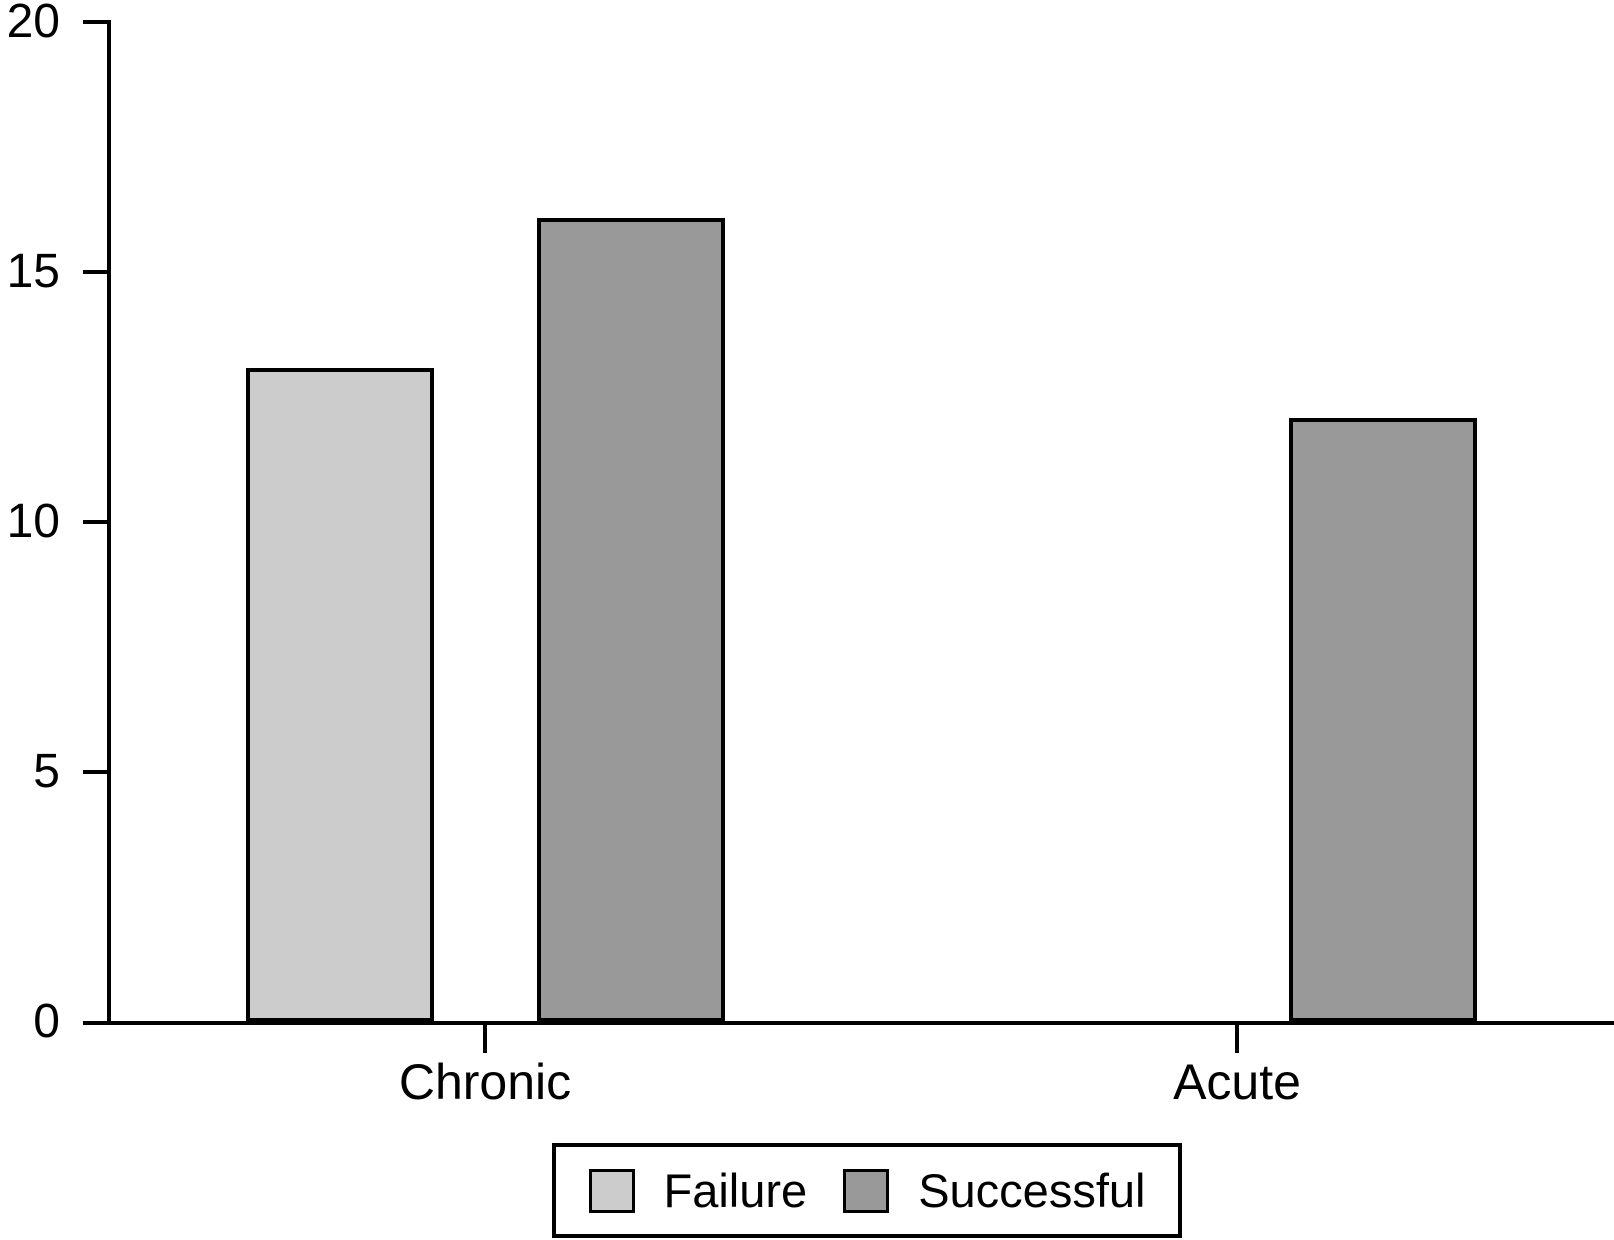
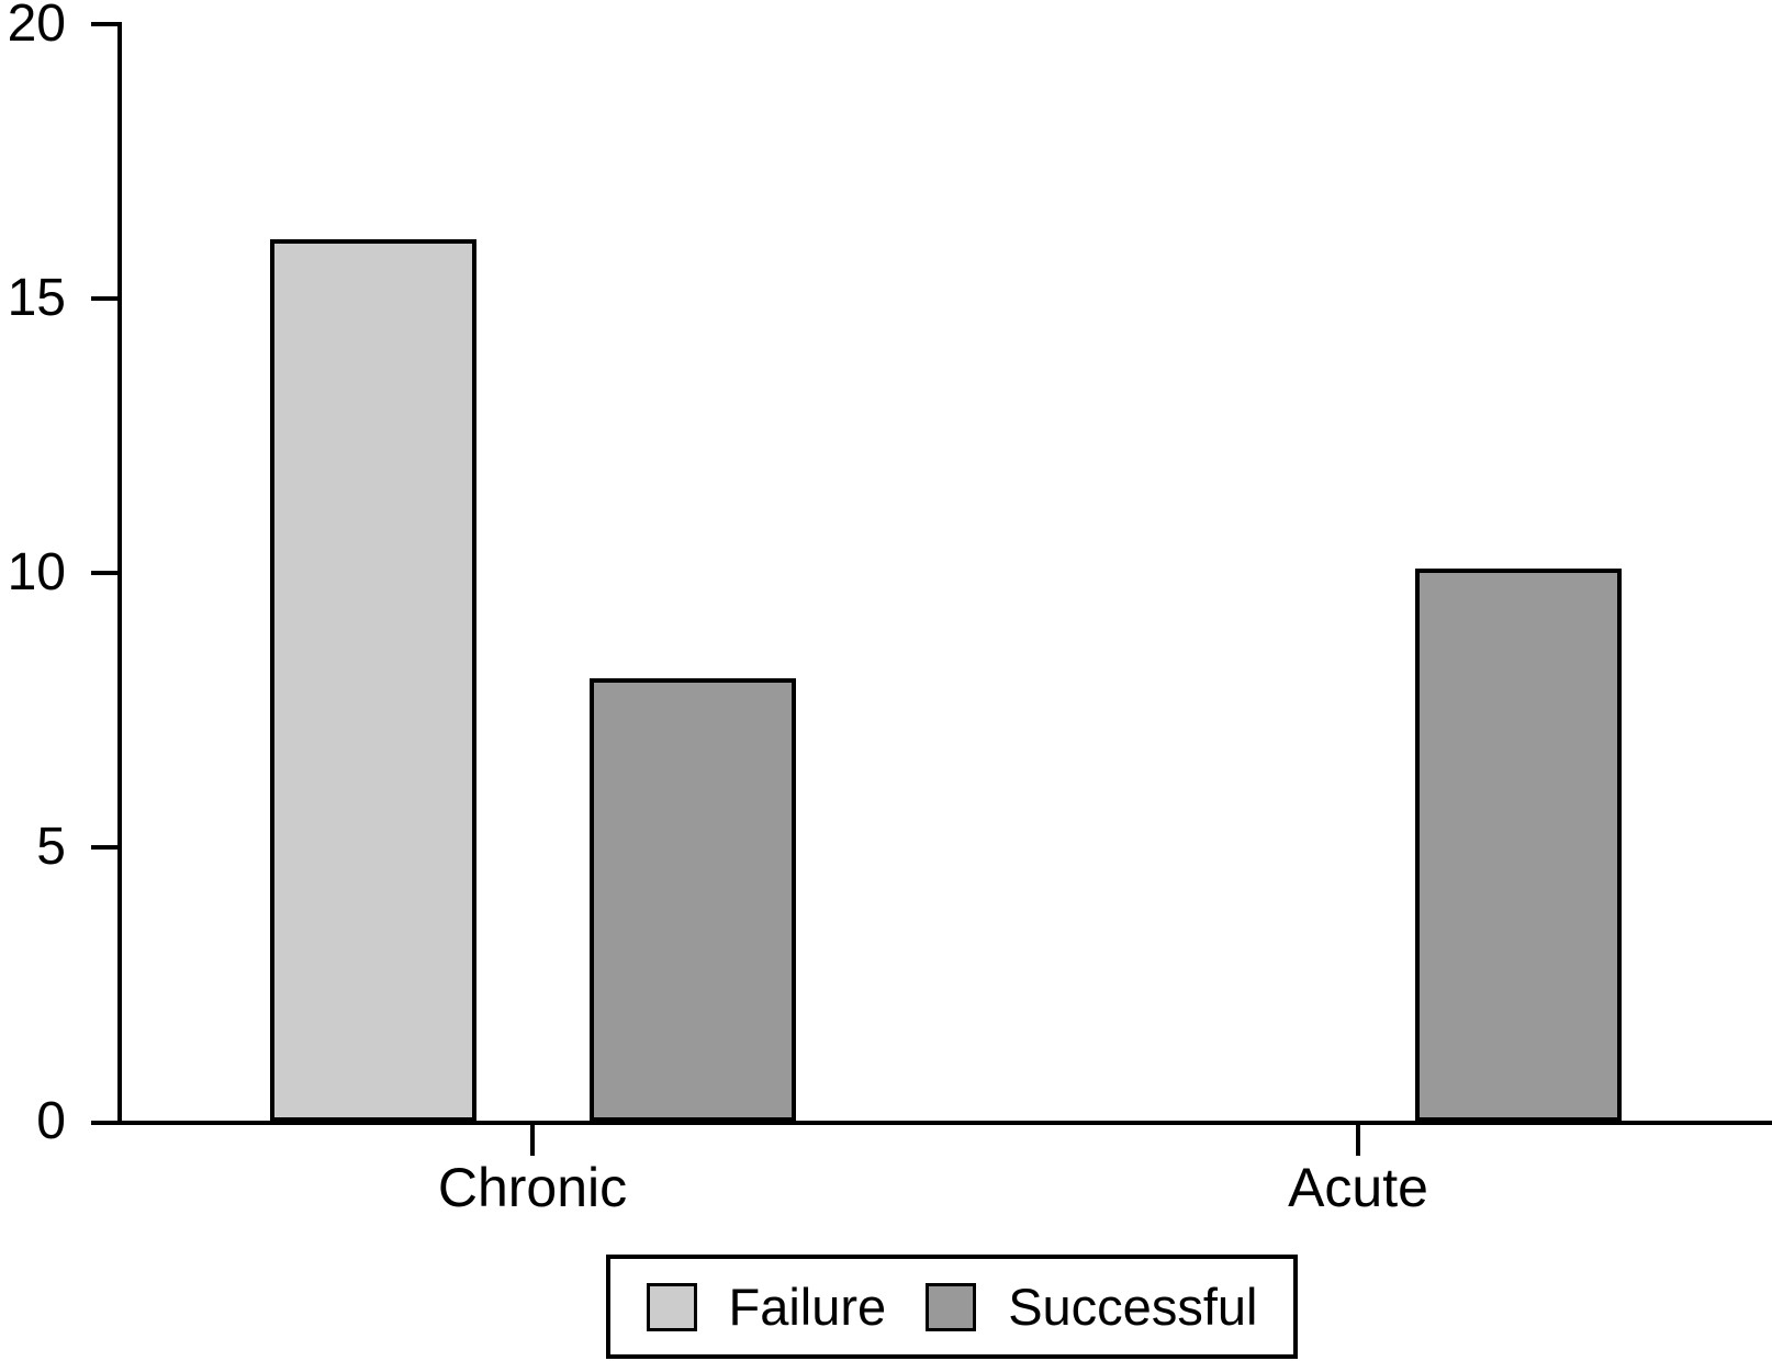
Failure/Chronic: 13 -> 16
Successful/Chronic: 16 -> 8
Successful/Acute: 12 -> 10
